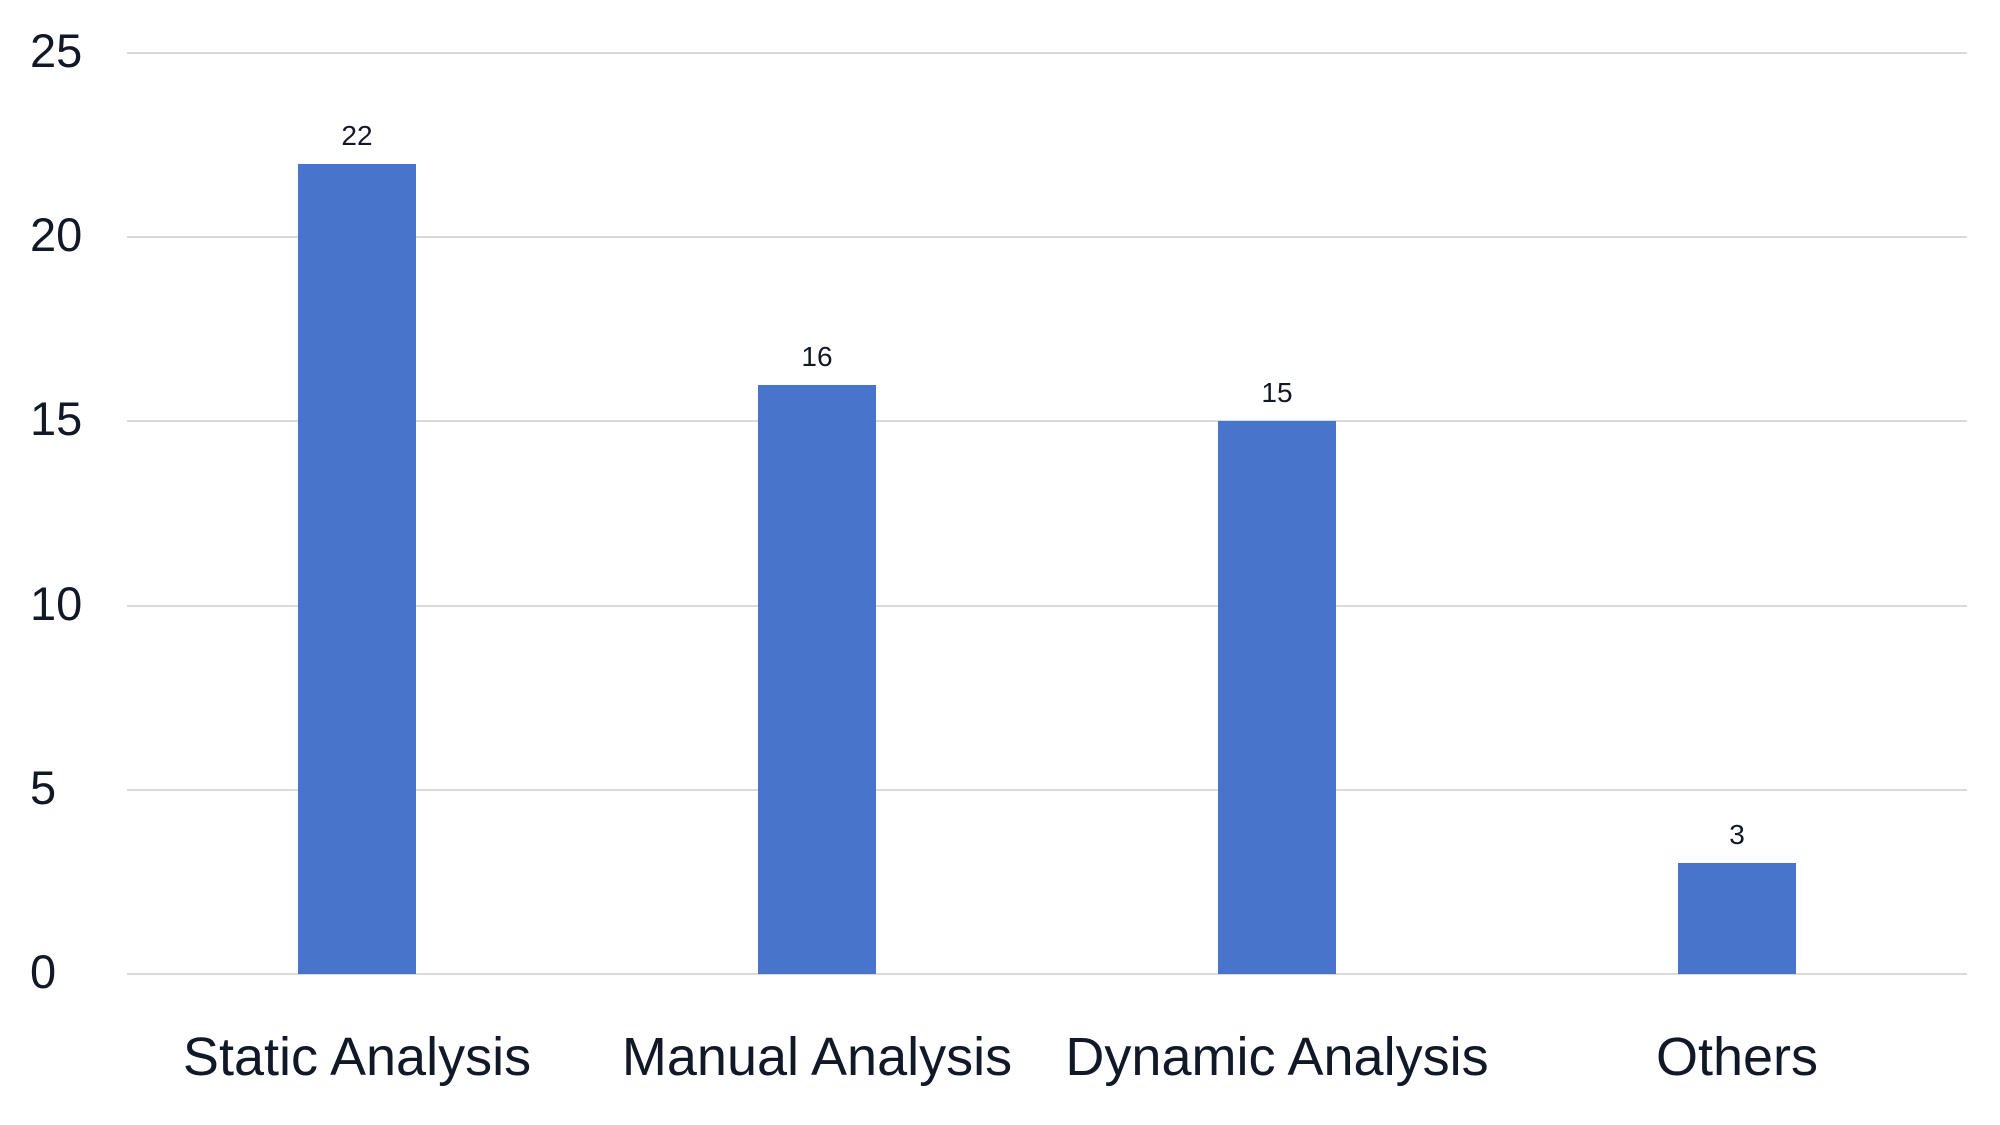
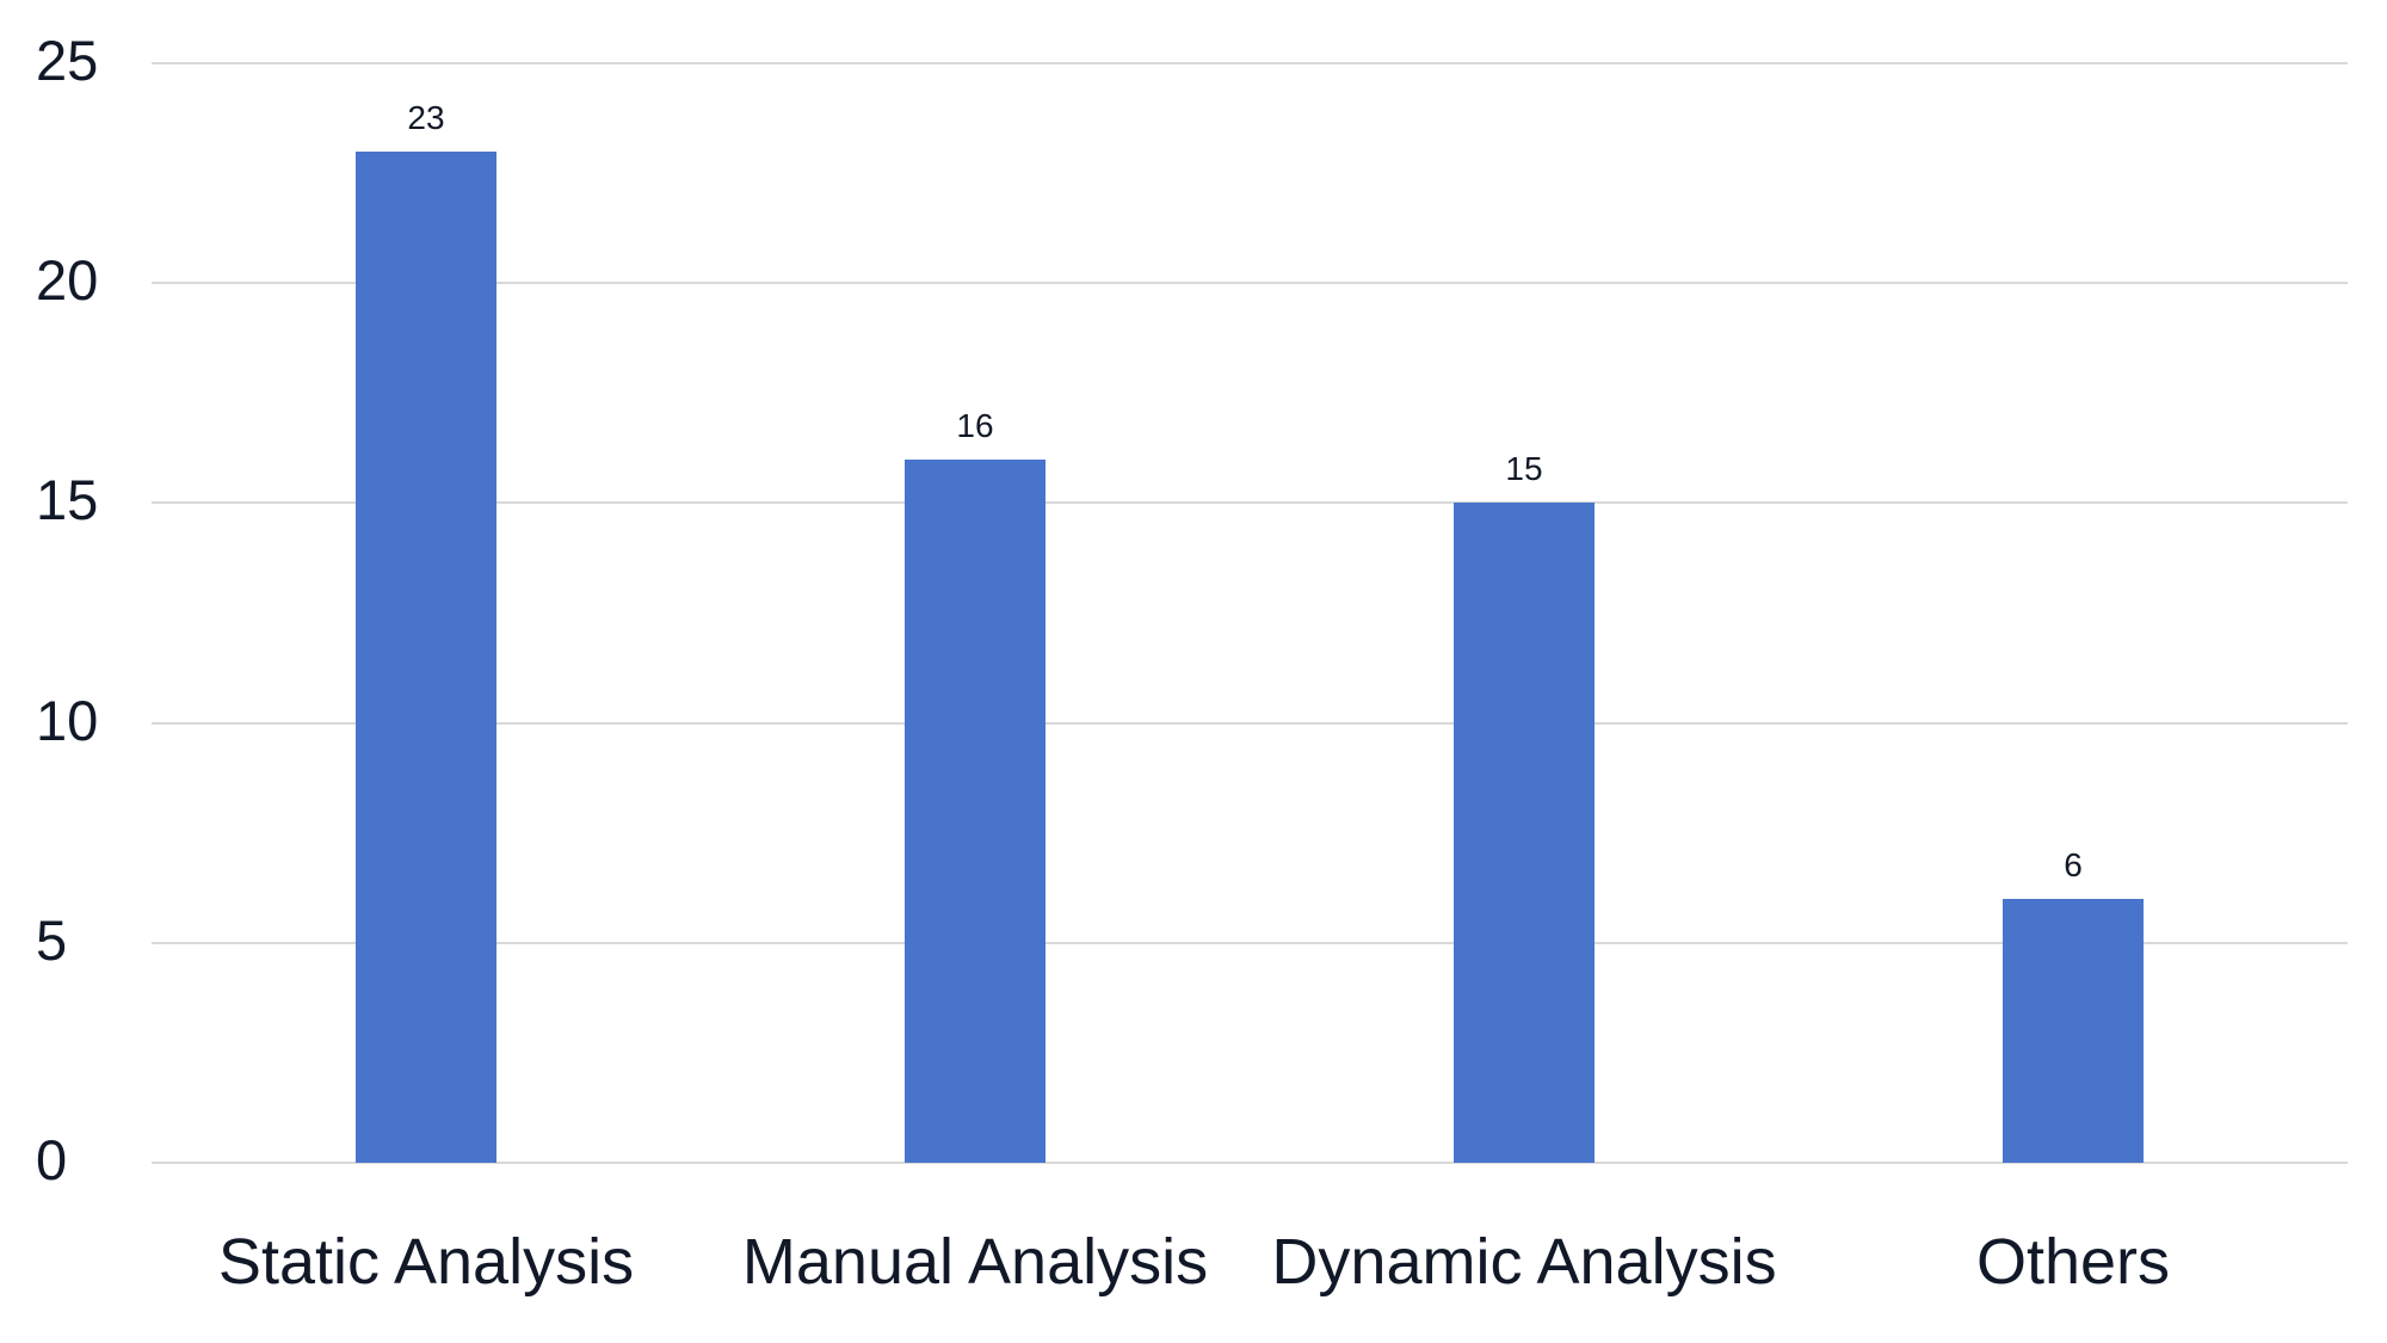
Static Analysis: 22 -> 23
Others: 3 -> 6
